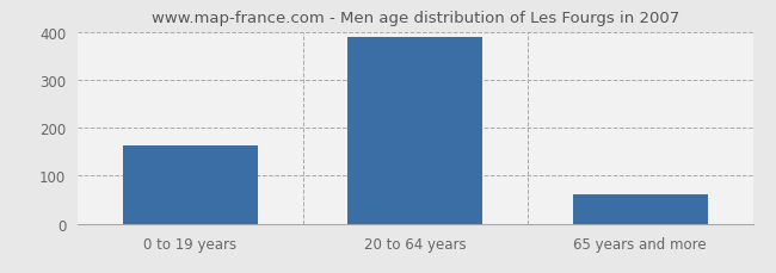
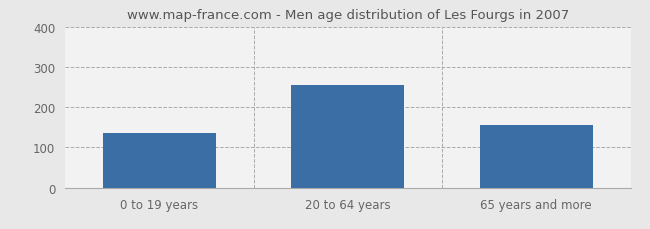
0 to 19 years: 163 -> 135
20 to 64 years: 390 -> 255
65 years and more: 60 -> 155
